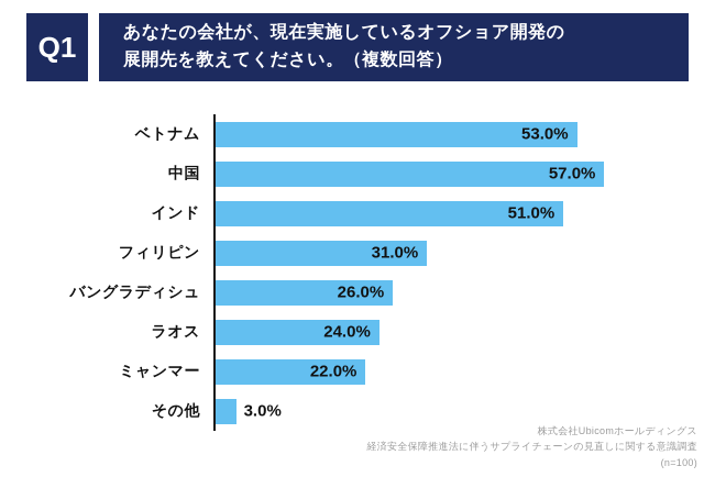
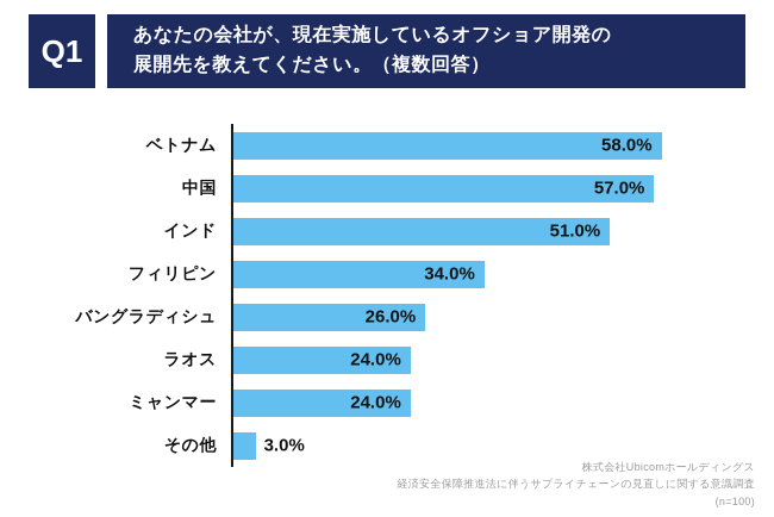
ベトナム: 53.0% -> 58.0%
フィリピン: 31.0% -> 34.0%
ミャンマー: 22.0% -> 24.0%
